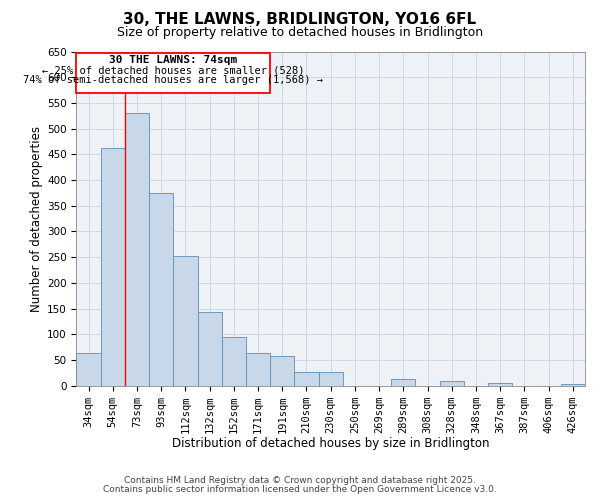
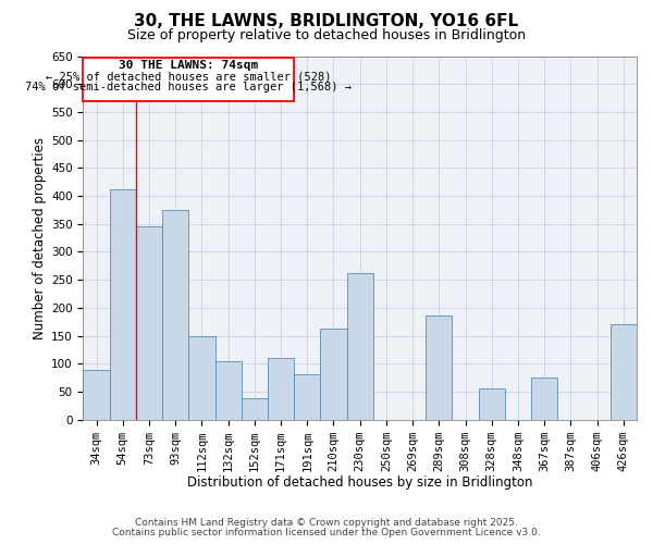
34sqm: 63 -> 88
54sqm: 462 -> 412
73sqm: 530 -> 346
112sqm: 252 -> 150
132sqm: 143 -> 104
152sqm: 95 -> 38
171sqm: 63 -> 110
191sqm: 57 -> 80
210sqm: 27 -> 162
230sqm: 27 -> 262
289sqm: 12 -> 186
328sqm: 8 -> 56
367sqm: 5 -> 76
426sqm: 3 -> 170
